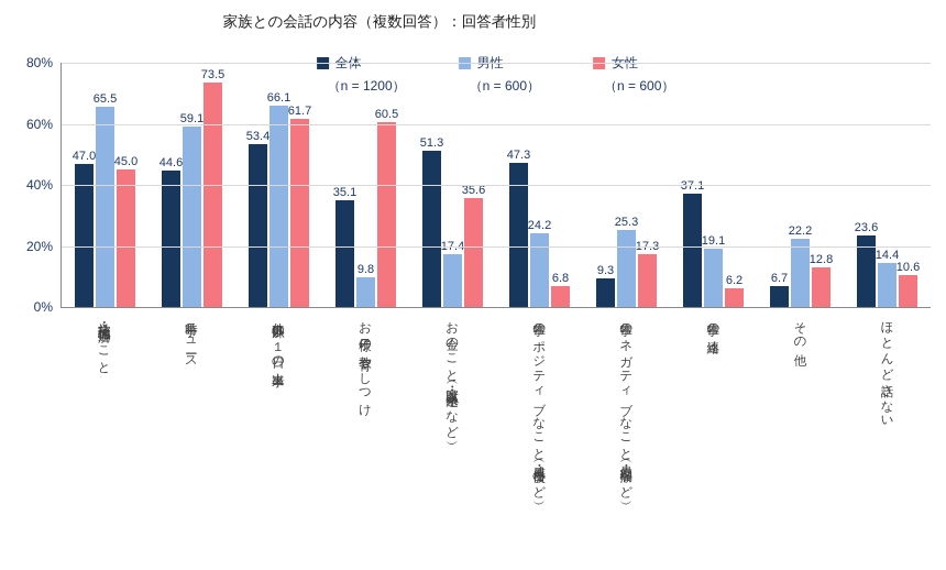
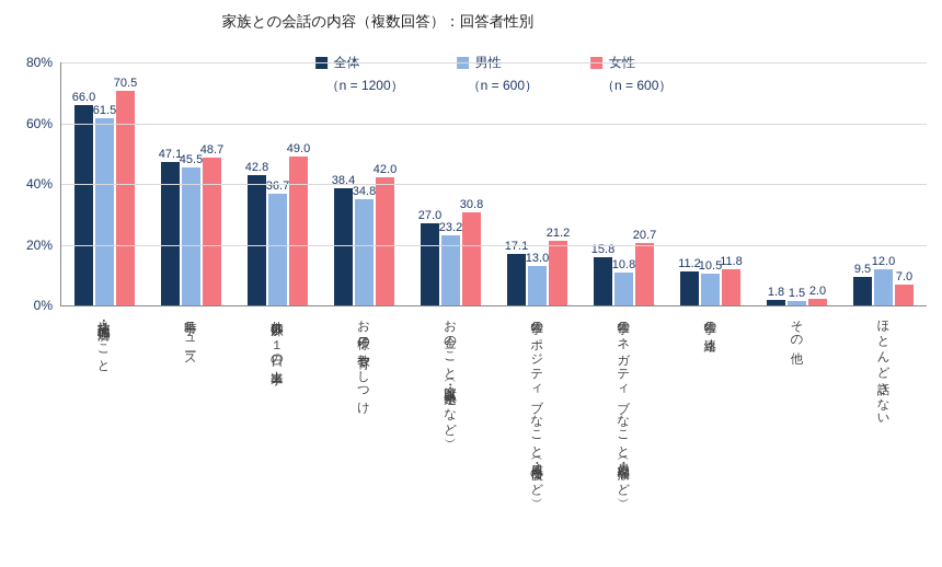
全体/学校・地域・近所のこと: 47.0 -> 66.0
男性/学校・地域・近所のこと: 65.5 -> 61.5
女性/学校・地域・近所のこと: 45.0 -> 70.5
全体/時事ニュース: 44.6 -> 47.1
男性/時事ニュース: 59.1 -> 45.5
女性/時事ニュース: 73.5 -> 48.7
全体/仕事以外の１日の出来事: 53.4 -> 42.8
男性/仕事以外の１日の出来事: 66.1 -> 36.7
女性/仕事以外の１日の出来事: 61.7 -> 49.0
全体/お子様の教育やしつけ: 35.1 -> 38.4
男性/お子様の教育やしつけ: 9.8 -> 34.8
女性/お子様の教育やしつけ: 60.5 -> 42.0
全体/お金のこと（家計・収入・小遣いなど）: 51.3 -> 27.0
男性/お金のこと（家計・収入・小遣いなど）: 17.4 -> 23.2
女性/お金のこと（家計・収入・小遣いなど）: 35.6 -> 30.8
全体/仕事のポジティブなこと（成果・自慢など）: 47.3 -> 17.1
男性/仕事のポジティブなこと（成果・自慢など）: 24.2 -> 13.0
女性/仕事のポジティブなこと（成果・自慢など）: 6.8 -> 21.2
全体/仕事のネガティブなこと（愚痴・不満など）: 9.3 -> 15.8
男性/仕事のネガティブなこと（愚痴・不満など）: 25.3 -> 10.8
女性/仕事のネガティブなこと（愚痴・不満など）: 17.3 -> 20.7
全体/仕事の連絡: 37.1 -> 11.2
男性/仕事の連絡: 19.1 -> 10.5
女性/仕事の連絡: 6.2 -> 11.8
全体/その他: 6.7 -> 1.8
男性/その他: 22.2 -> 1.5
女性/その他: 12.8 -> 2.0
全体/ほとんど話さない: 23.6 -> 9.5
男性/ほとんど話さない: 14.4 -> 12.0
女性/ほとんど話さない: 10.6 -> 7.0
